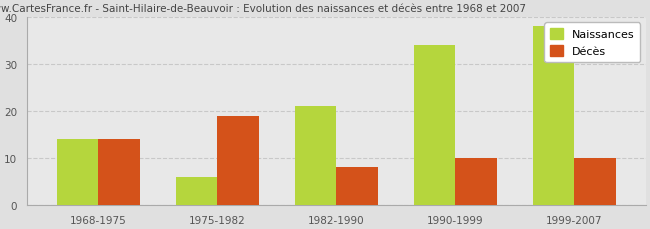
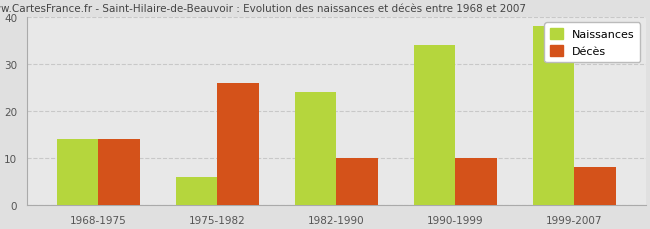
Décès/1975-1982: 19 -> 26
Naissances/1982-1990: 21 -> 24
Décès/1982-1990: 8 -> 10
Décès/1999-2007: 10 -> 8
